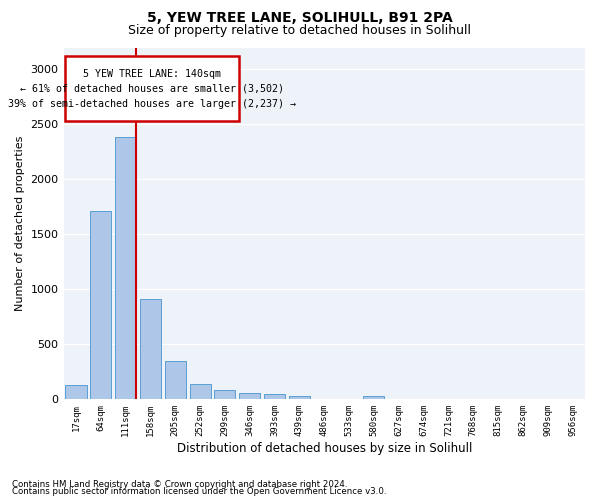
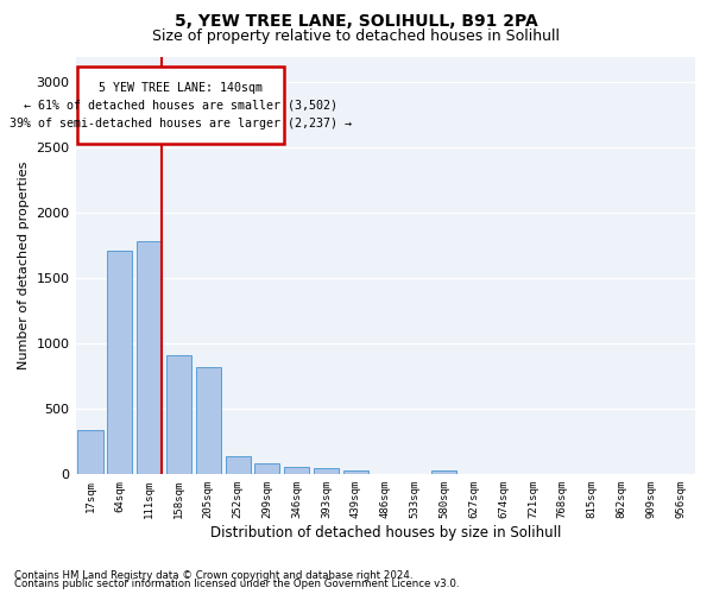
17sqm: 130 -> 340
111sqm: 2390 -> 1790
205sqm: 350 -> 820
